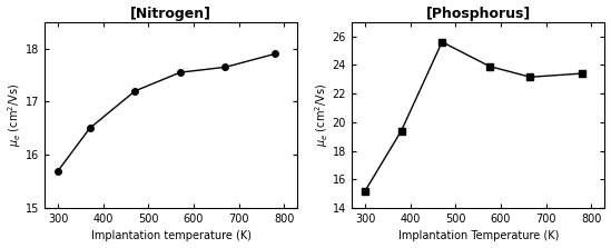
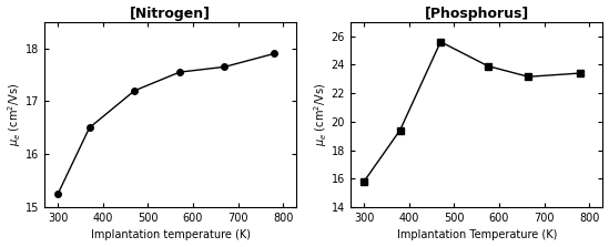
[Nitrogen]/300: 15.70 -> 15.25
[Phosphorus]/300: 15.2 -> 15.8
